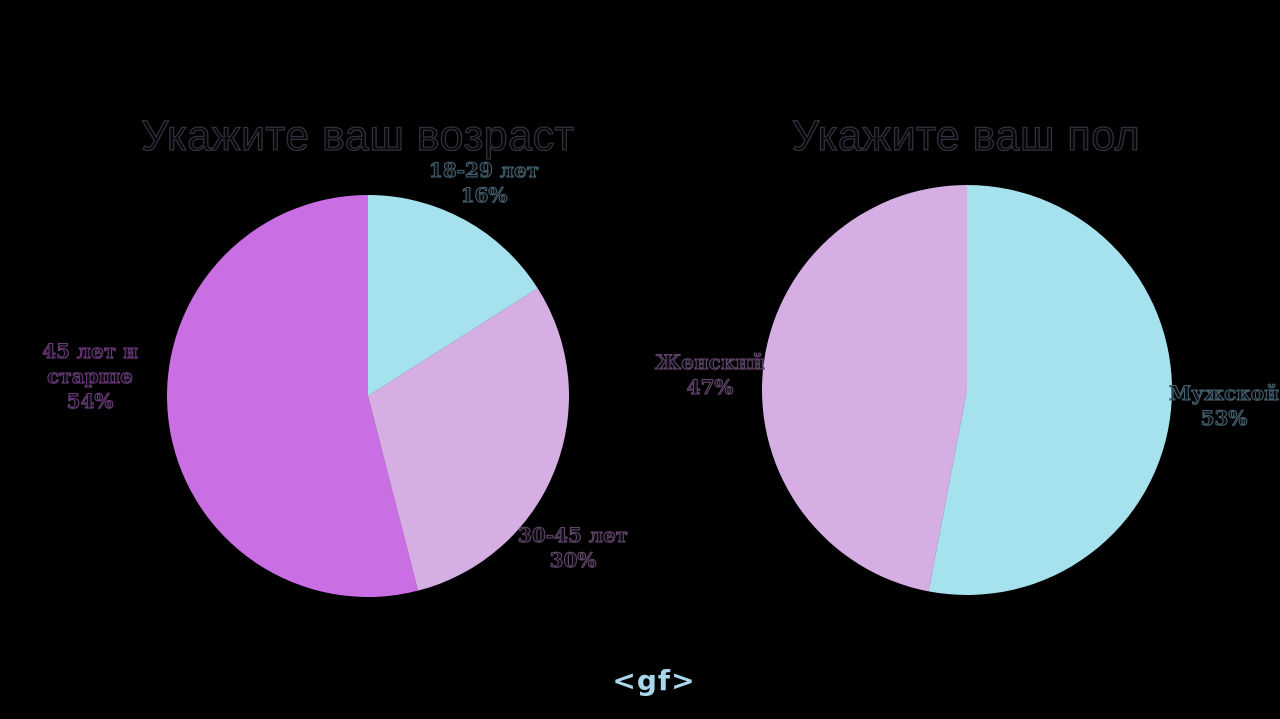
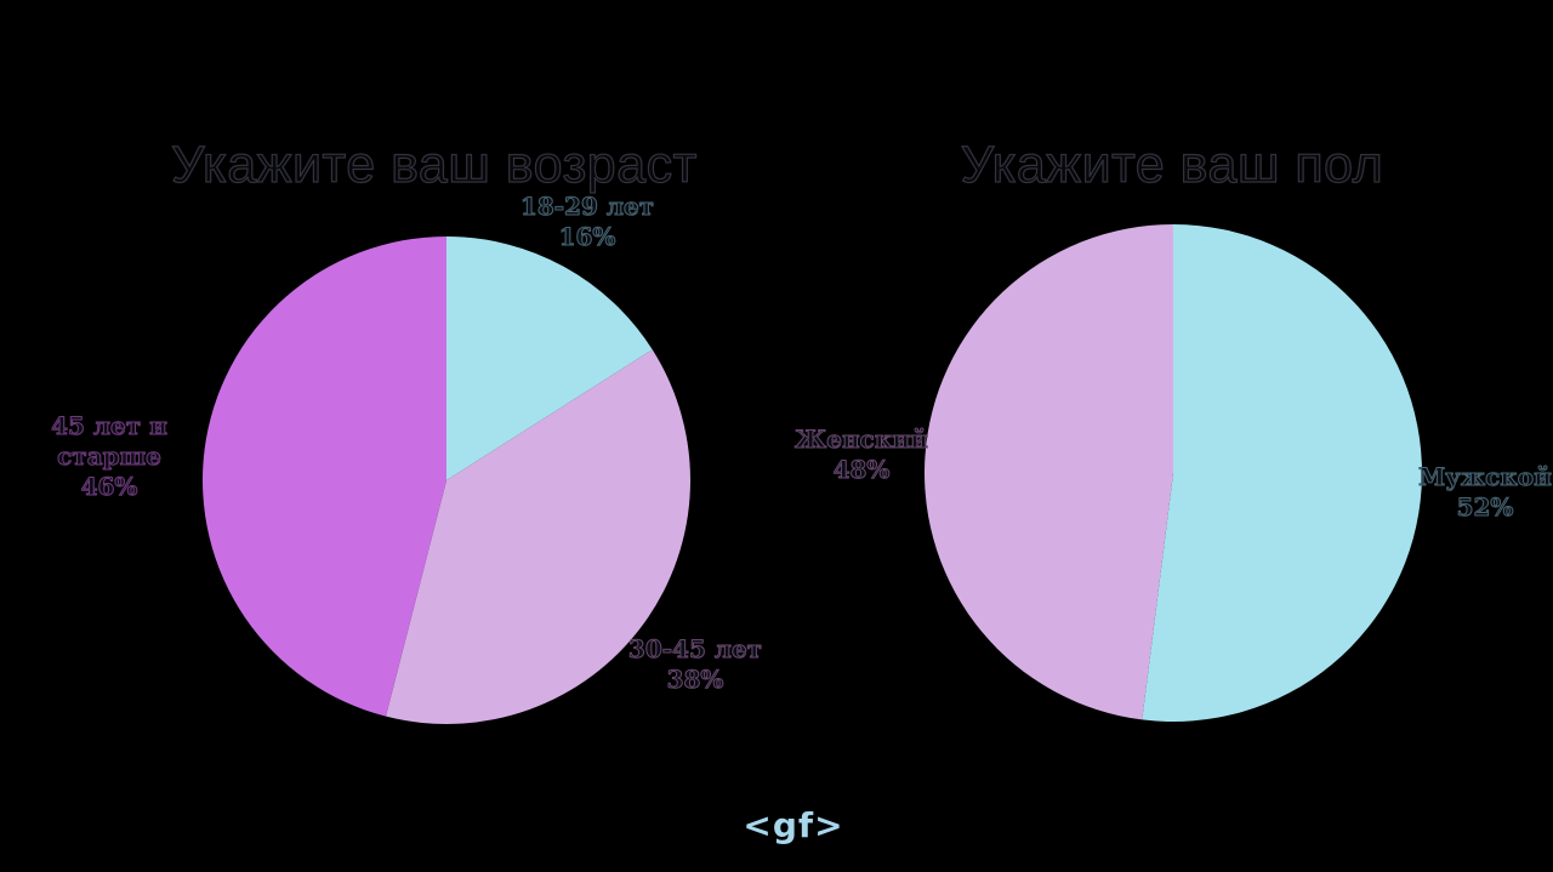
Укажите ваш возраст/30-45 лет: 30% -> 38%
Укажите ваш возраст/45 лет и старше: 54% -> 46%
Укажите ваш пол/Мужской: 53% -> 52%
Укажите ваш пол/Женский: 47% -> 48%
